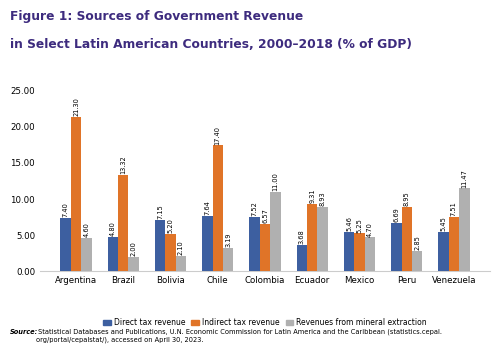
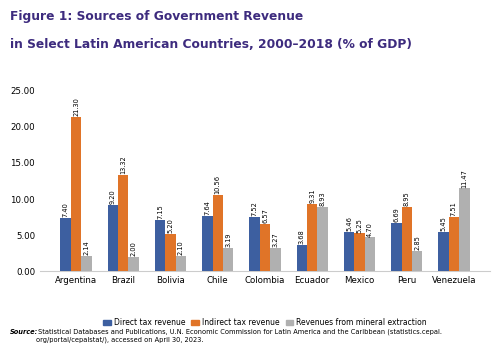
Revenues from mineral extraction/Argentina: 4.6 -> 2.1
Direct tax revenue/Brazil: 4.8 -> 9.2
Indirect tax revenue/Chile: 17.4 -> 10.6
Revenues from mineral extraction/Colombia: 11.0 -> 3.3
